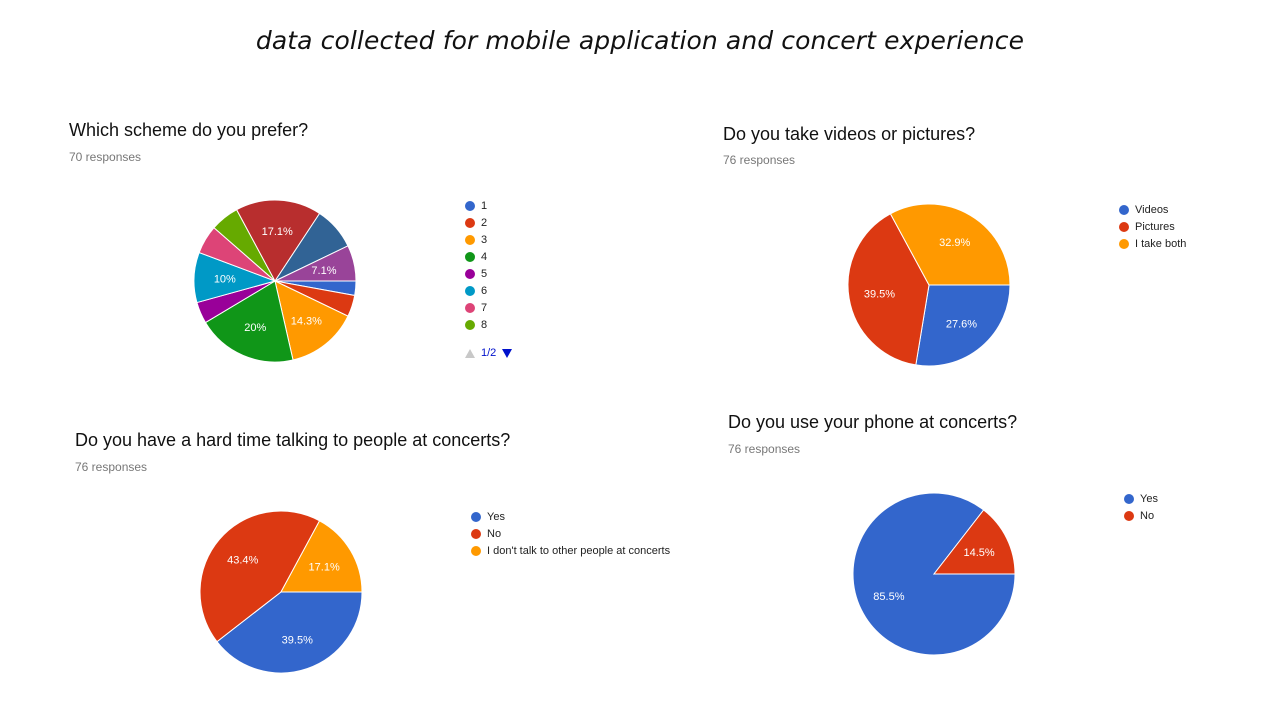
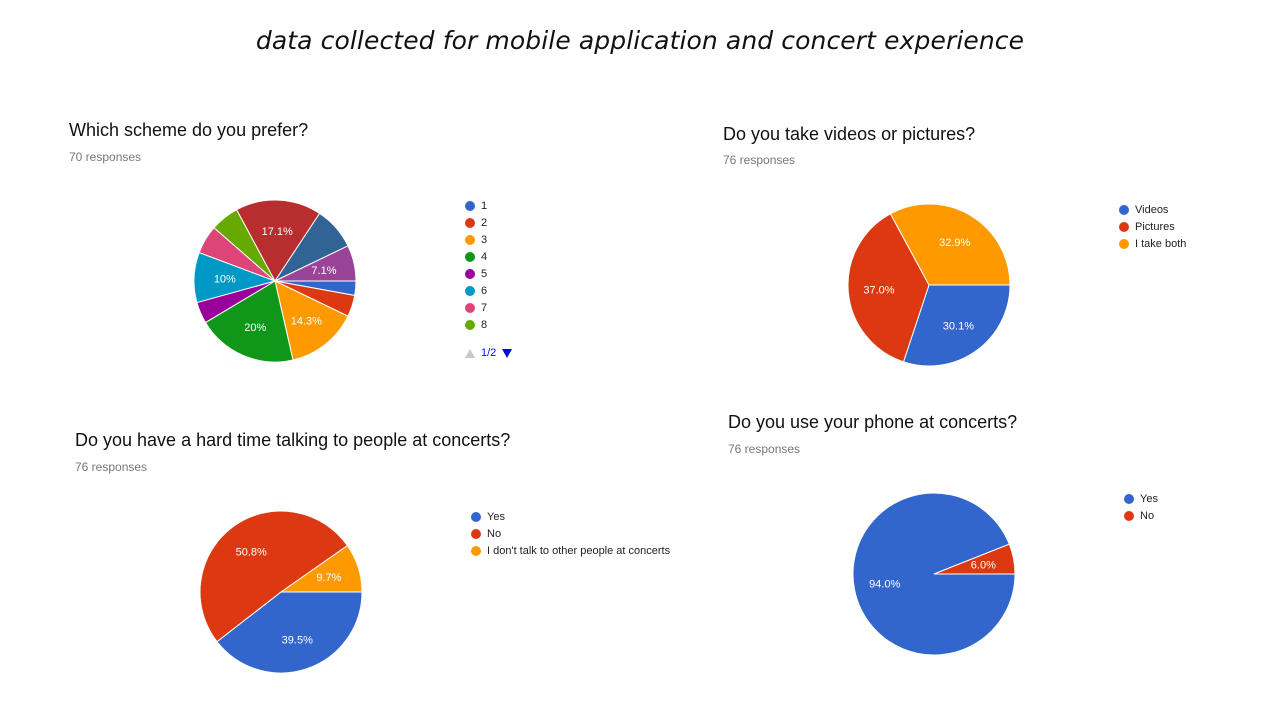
Do you take videos or pictures?/Videos: 27.6% -> 30.1%
Do you take videos or pictures?/Pictures: 39.5% -> 37.0%
Do you have a hard time talking to people at concerts?/No: 43.4% -> 50.8%
Do you have a hard time talking to people at concerts?/I don't talk to other people at concerts: 17.1% -> 9.7%
Do you use your phone at concerts?/Yes: 85.5% -> 94.0%
Do you use your phone at concerts?/No: 14.5% -> 6.0%
